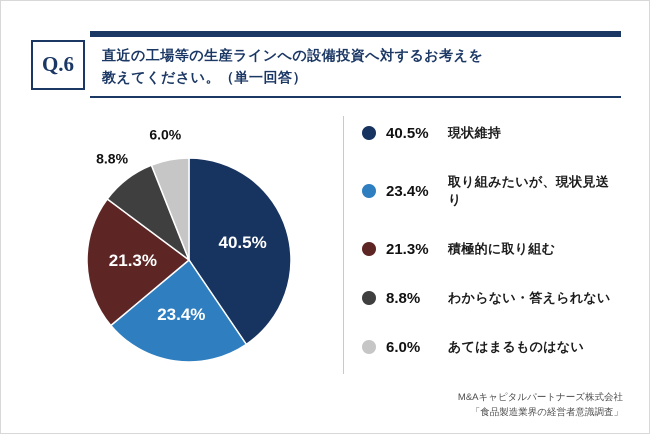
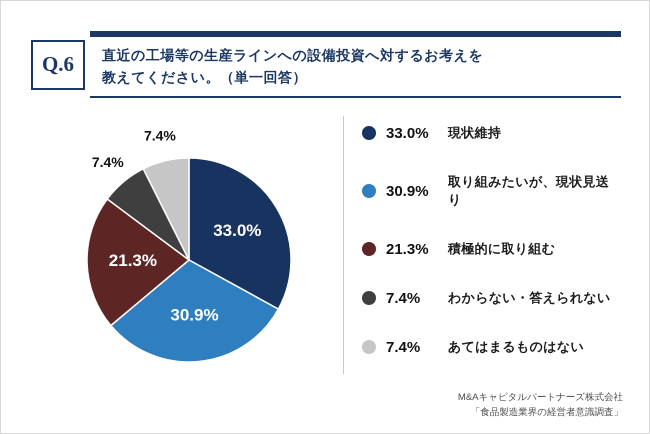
現状維持: 40.5% -> 33.0%
取り組みたいが、現状見送り: 23.4% -> 30.9%
わからない・答えられない: 8.8% -> 7.4%
あてはまるものはない: 6.0% -> 7.4%
